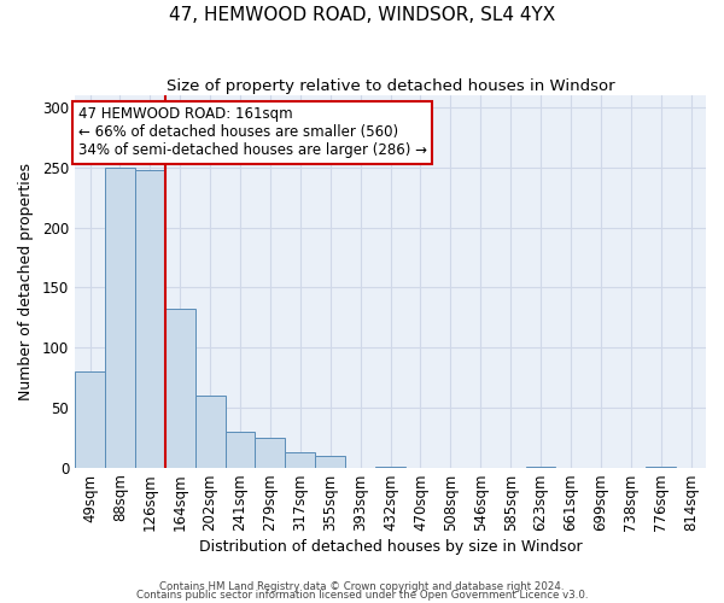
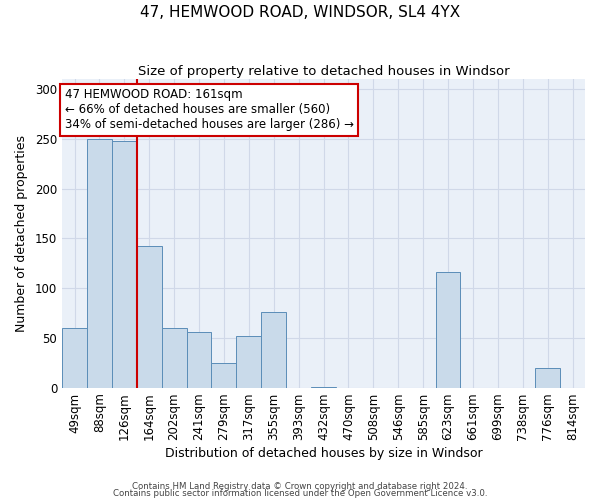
49sqm: 80 -> 60
164sqm: 132 -> 142
241sqm: 30 -> 56
317sqm: 13 -> 52
355sqm: 10 -> 76
623sqm: 1 -> 116
776sqm: 1 -> 20
